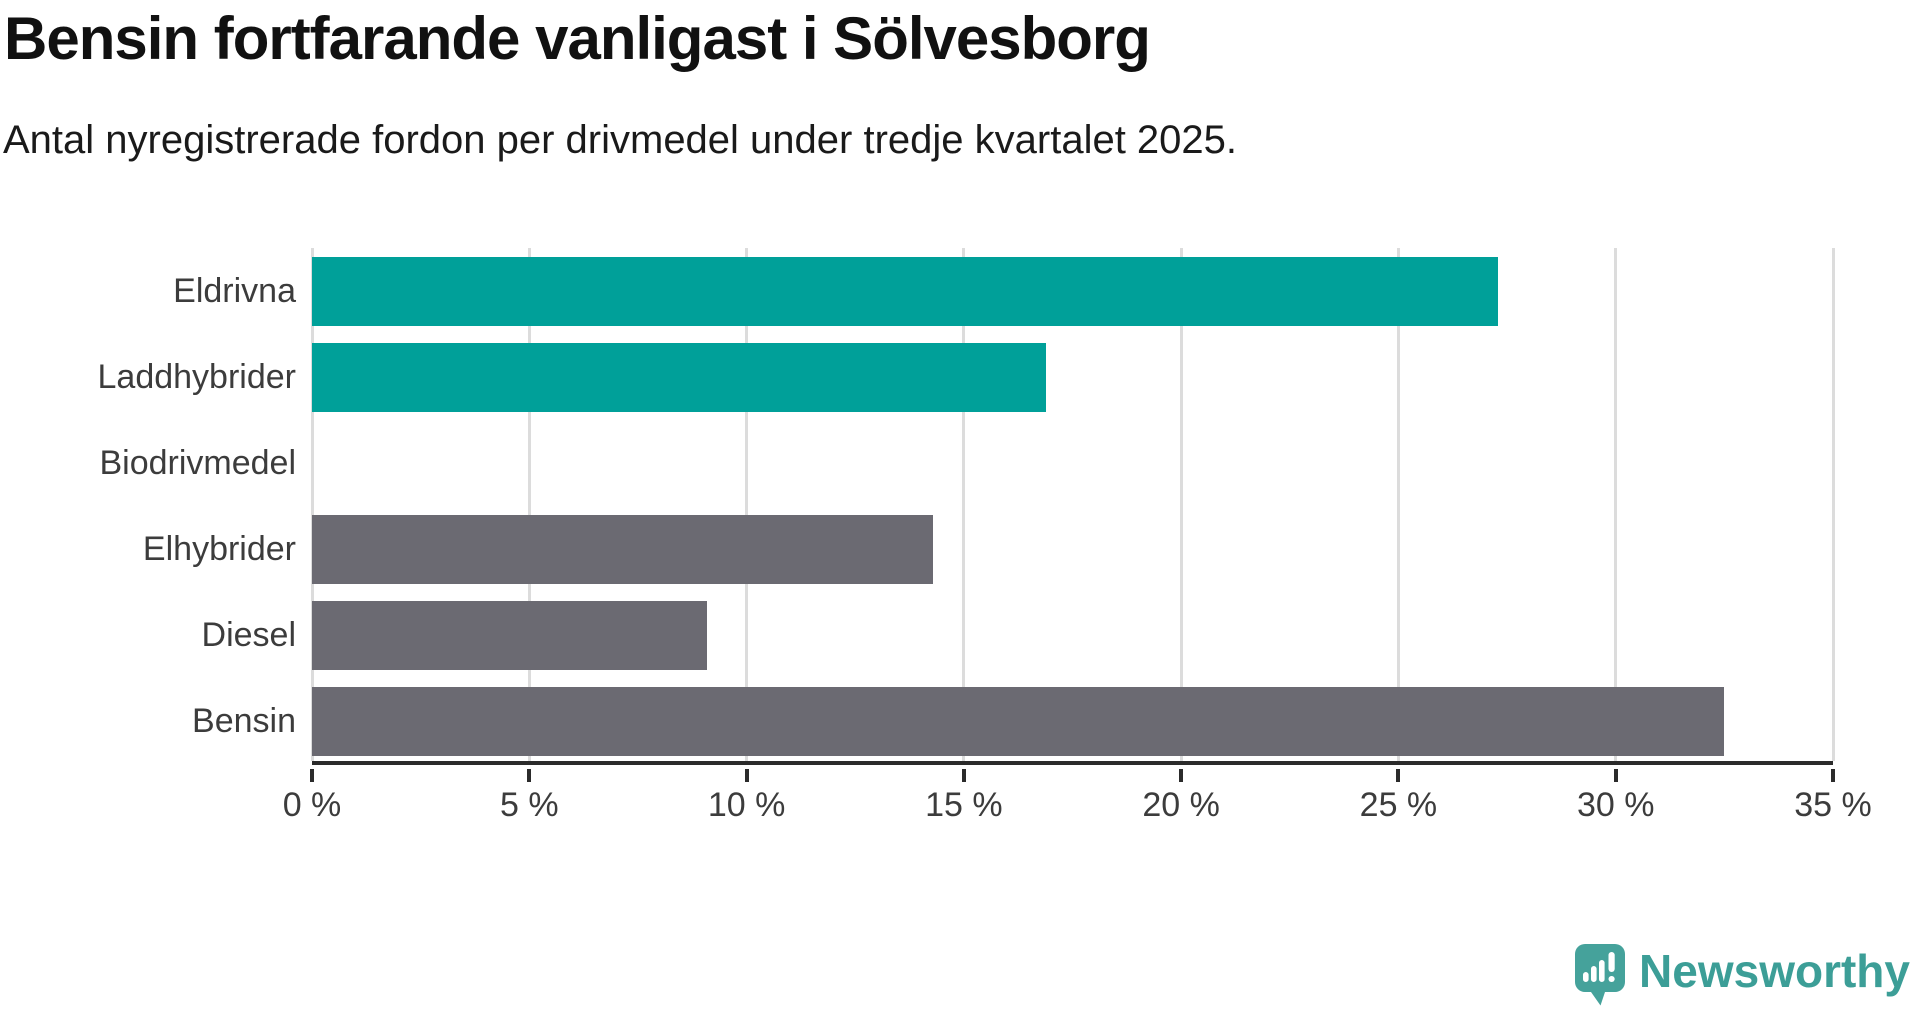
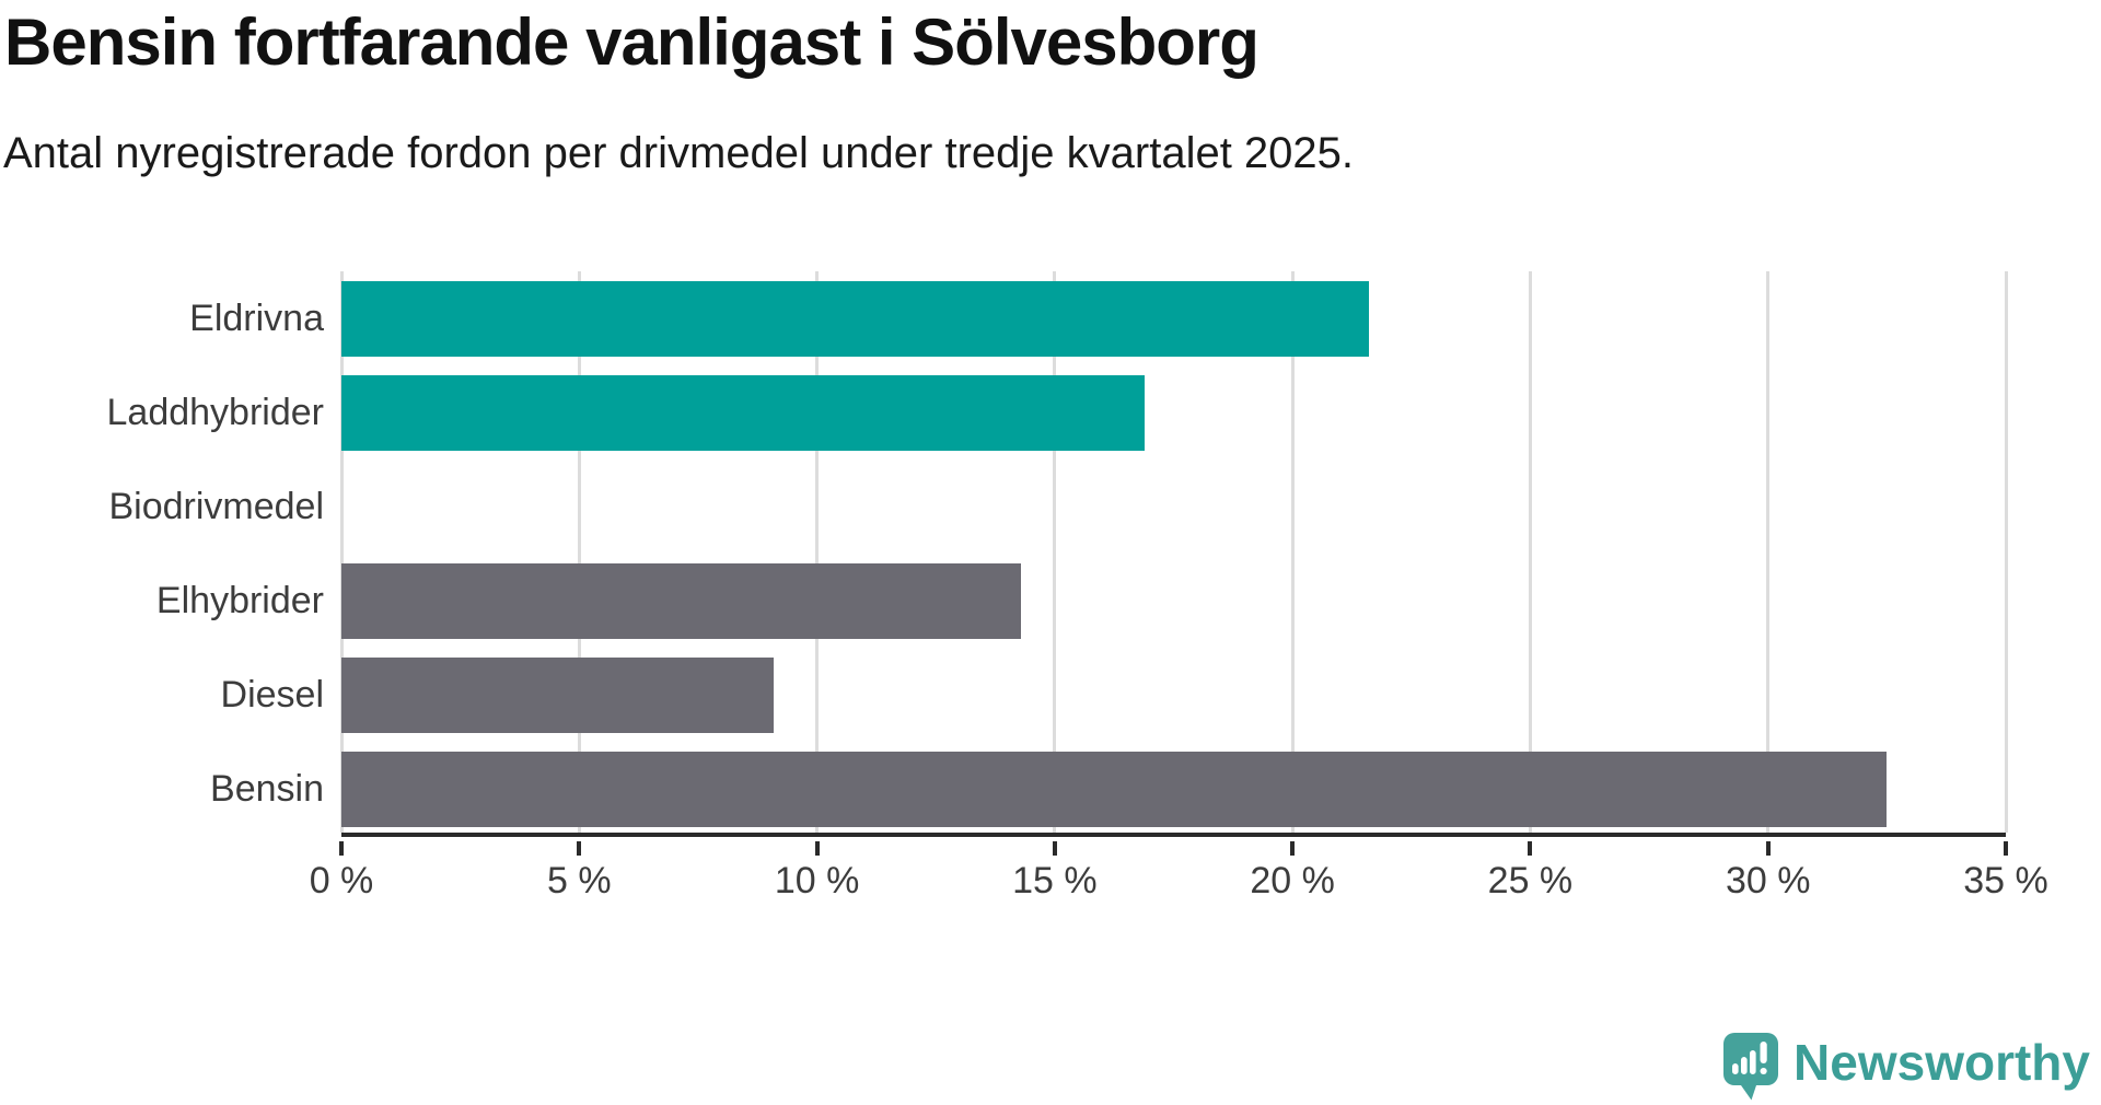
Eldrivna: 27.3% -> 21.6%
